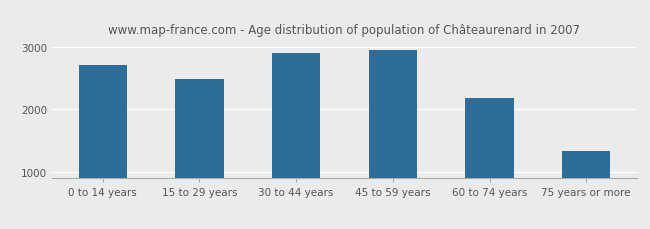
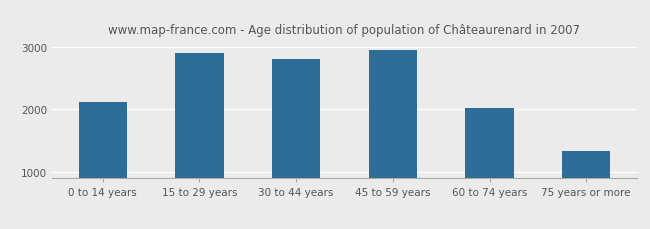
0 to 14 years: 2700 -> 2120
15 to 29 years: 2480 -> 2900
30 to 44 years: 2900 -> 2800
60 to 74 years: 2180 -> 2020
